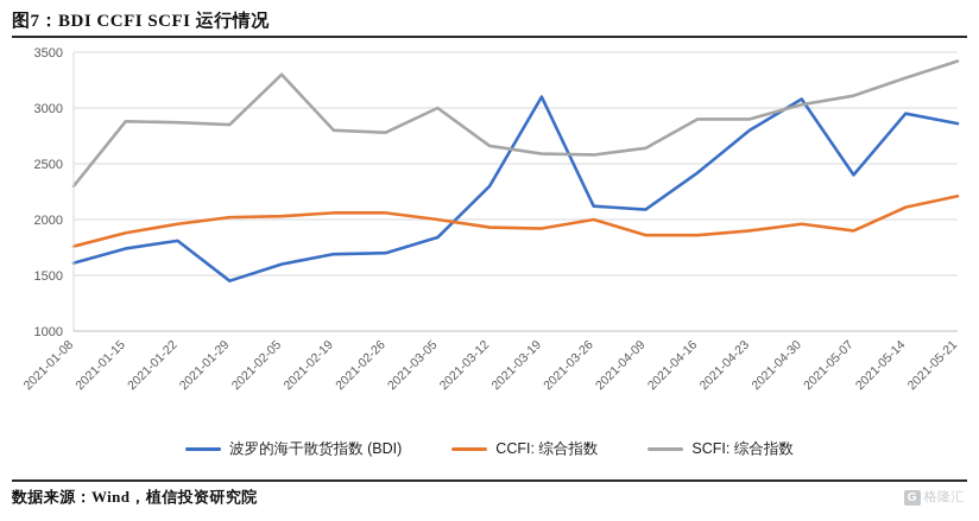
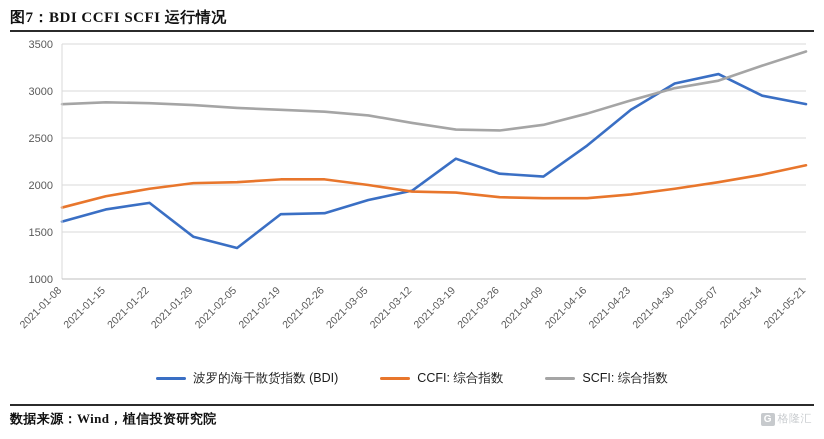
SCFI: 综合指数/2021-01-08: 2300 -> 2900
波罗的海干散货指数 (BDI)/2021-02-05: 1600 -> 1300
SCFI: 综合指数/2021-02-05: 3300 -> 2800
SCFI: 综合指数/2021-03-05: 3000 -> 2700
波罗的海干散货指数 (BDI)/2021-03-12: 2300 -> 1900
波罗的海干散货指数 (BDI)/2021-03-19: 3100 -> 2300
CCFI: 综合指数/2021-03-26: 2000 -> 1900
SCFI: 综合指数/2021-04-16: 2900 -> 2800
波罗的海干散货指数 (BDI)/2021-05-07: 2400 -> 3200
CCFI: 综合指数/2021-05-07: 1900 -> 2000
